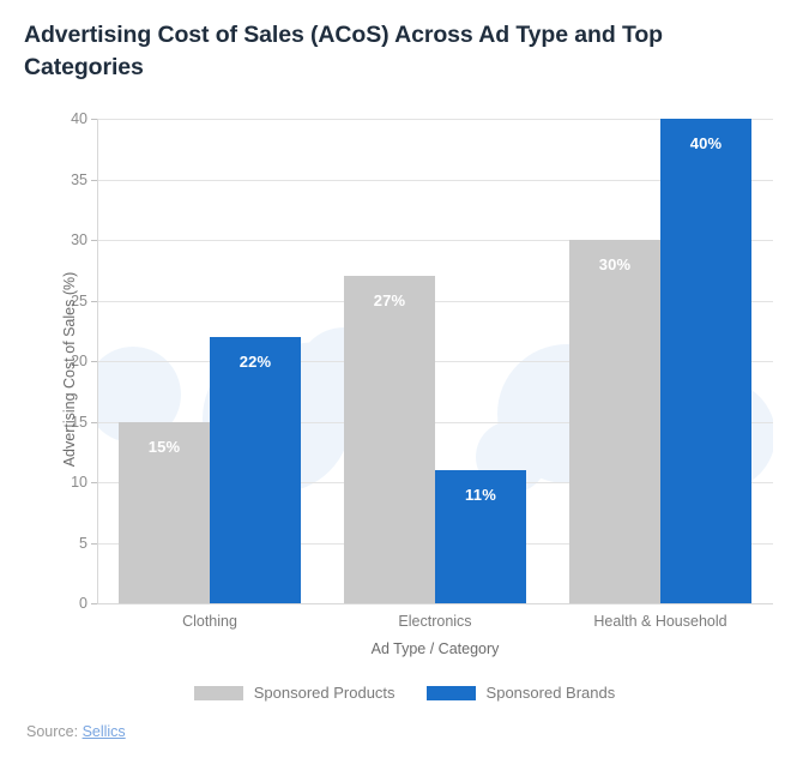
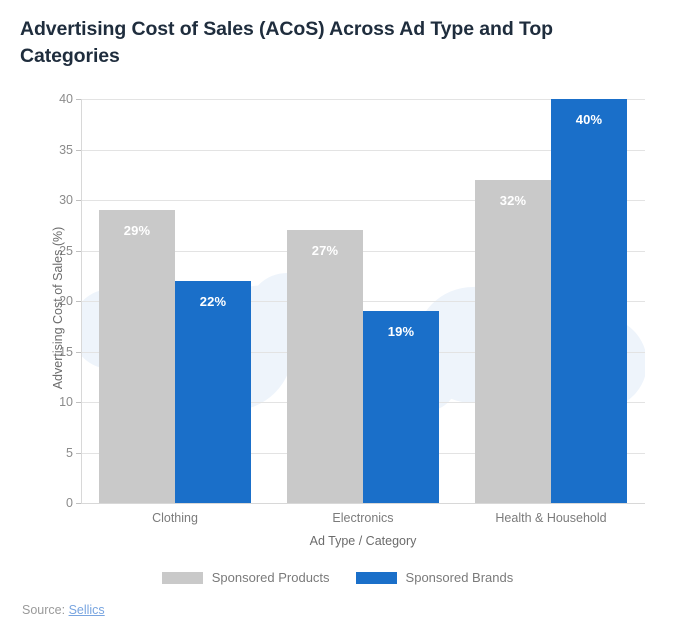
Sponsored Products/Clothing: 15% -> 29%
Sponsored Brands/Electronics: 11% -> 19%
Sponsored Products/Health & Household: 30% -> 32%
